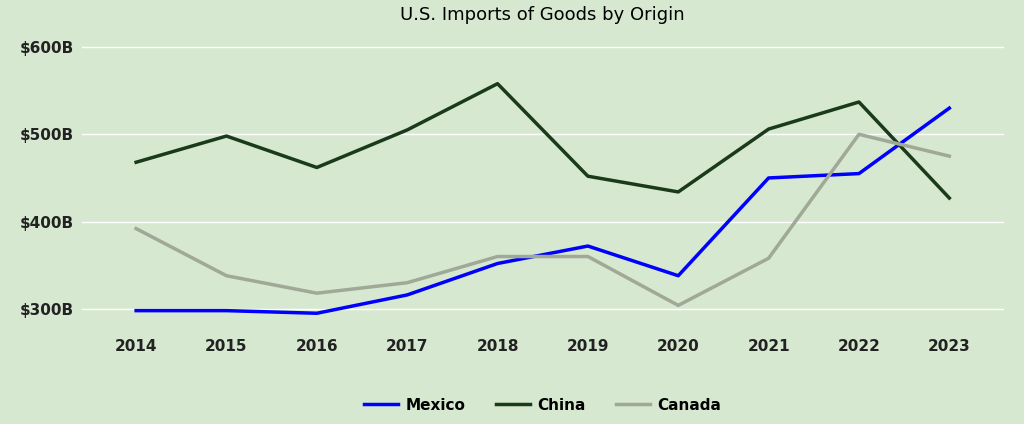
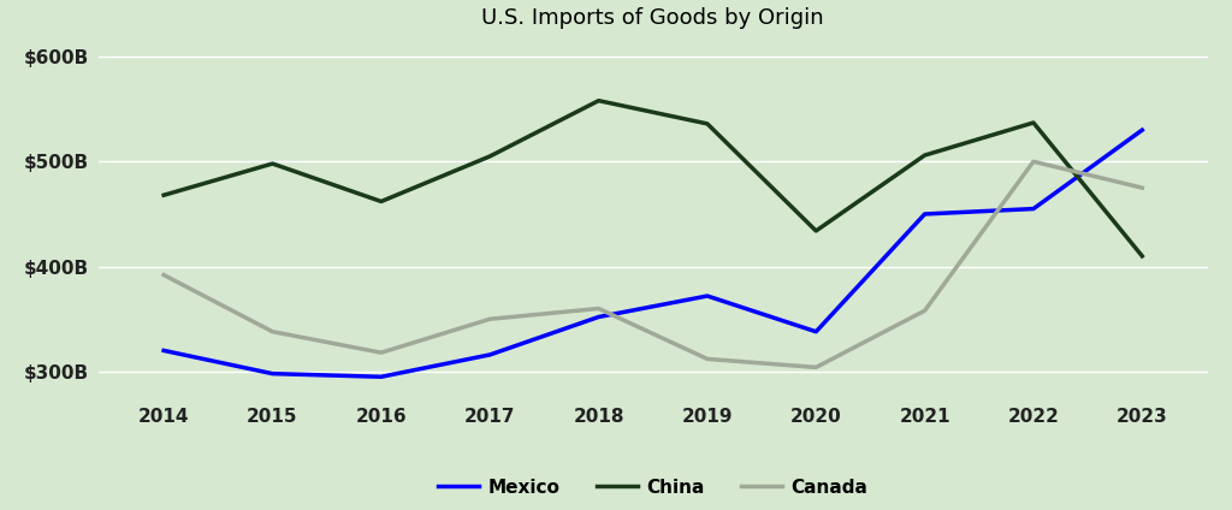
Mexico/2014: $298B -> $320B
Canada/2017: $330B -> $350B
China/2019: $452B -> $536B
Canada/2019: $360B -> $312B
China/2023: $427B -> $410B
